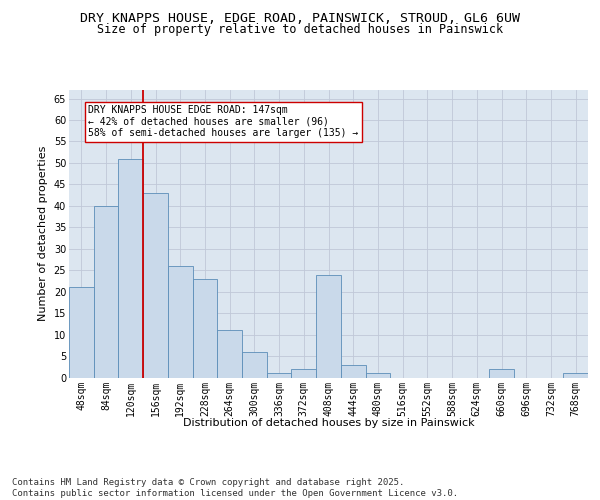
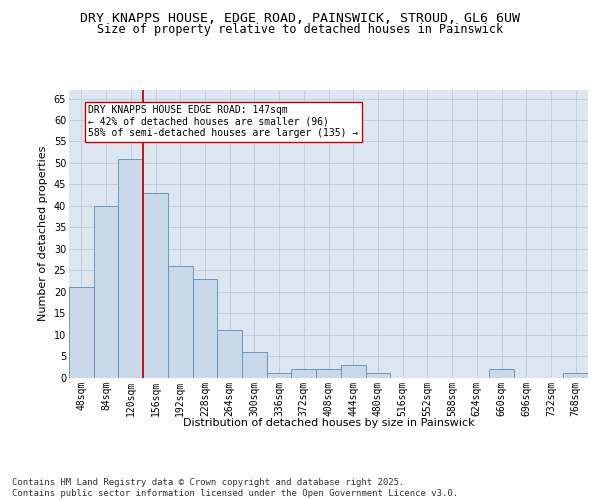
408sqm: 24 -> 2
